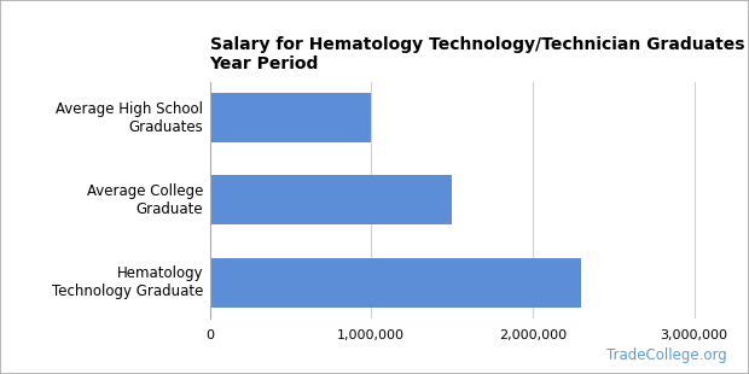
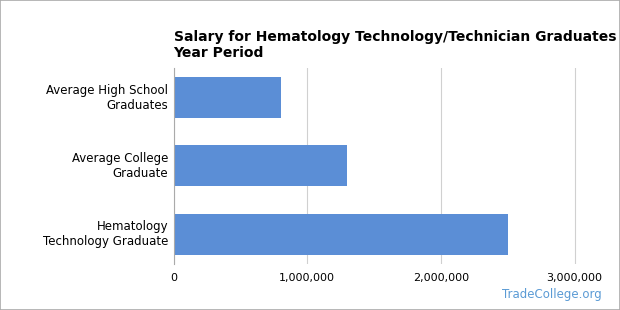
Average High School Graduates: 1,000,000 -> 800,000
Average College Graduate: 1,500,000 -> 1,300,000
Hematology Technology Graduate: 2,300,000 -> 2,500,000
